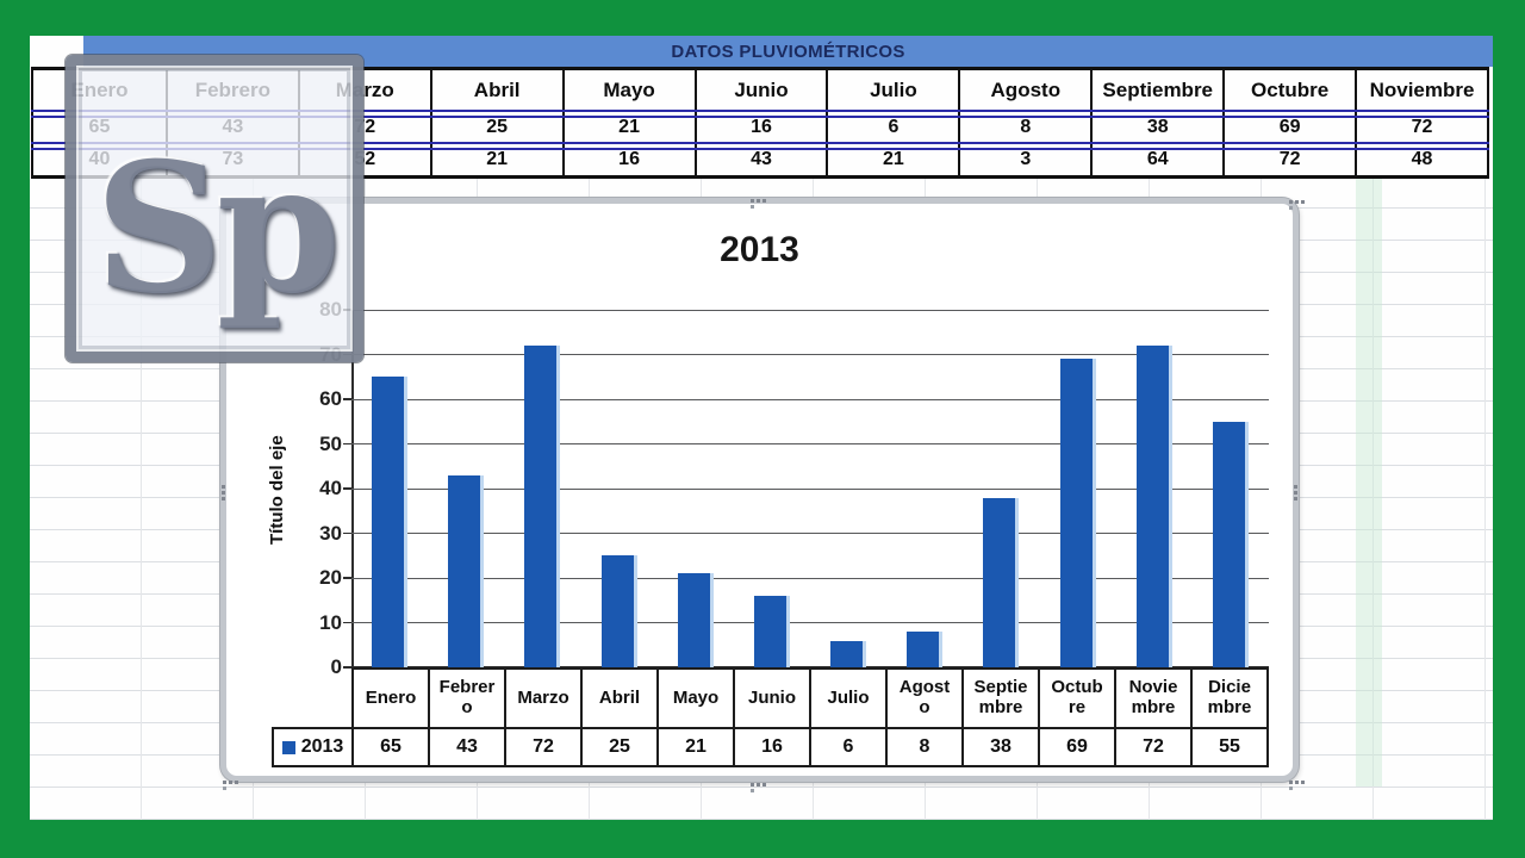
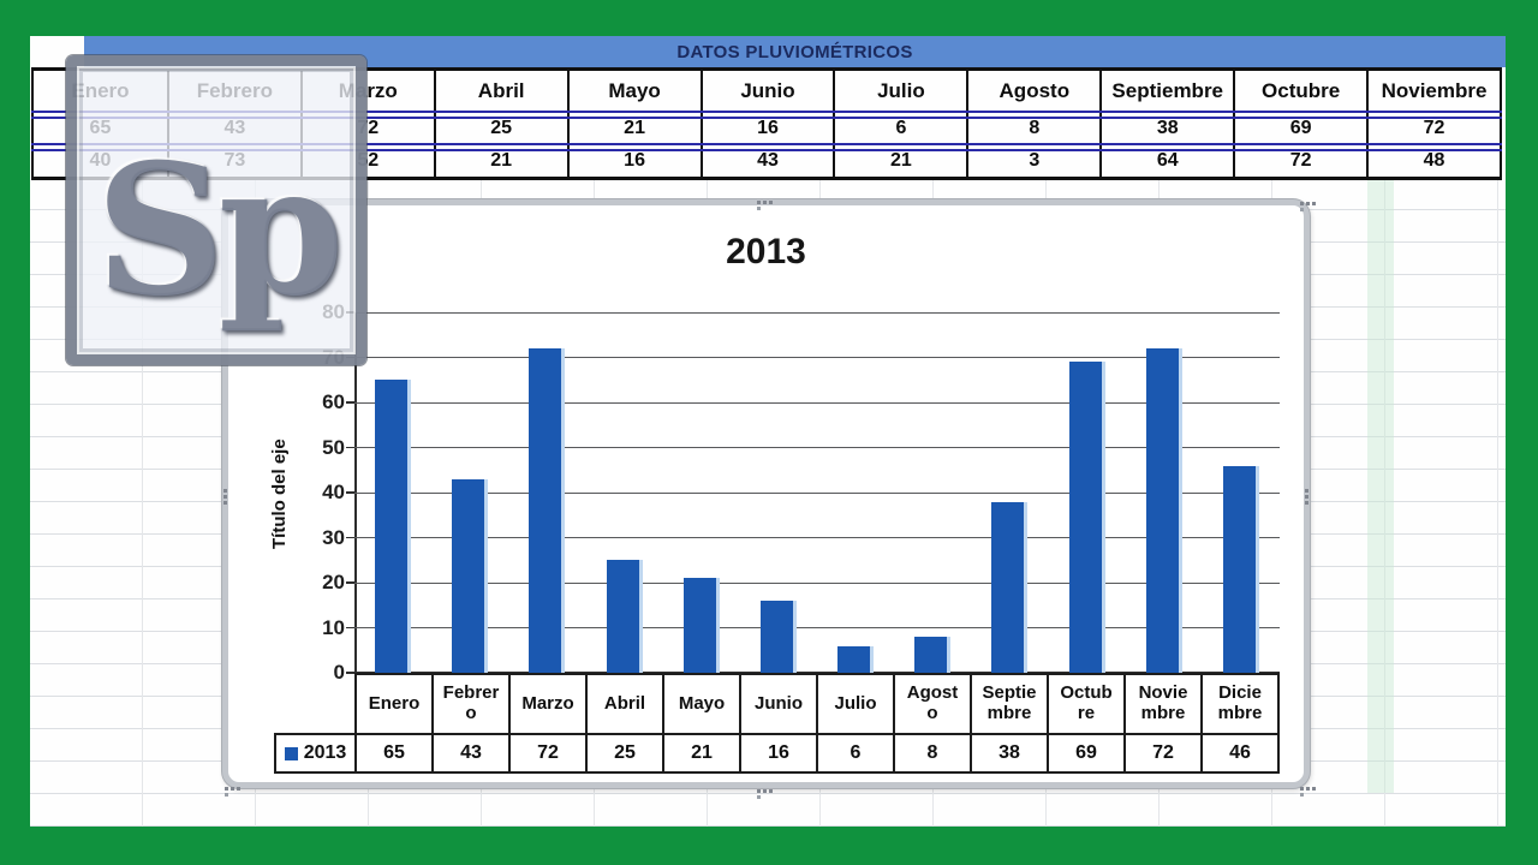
Diciembre: 55 -> 46
